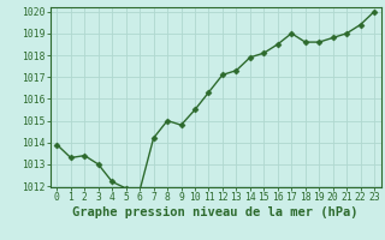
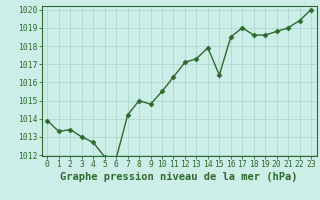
4: 1012.2 -> 1012.7
15: 1018.1 -> 1016.4
